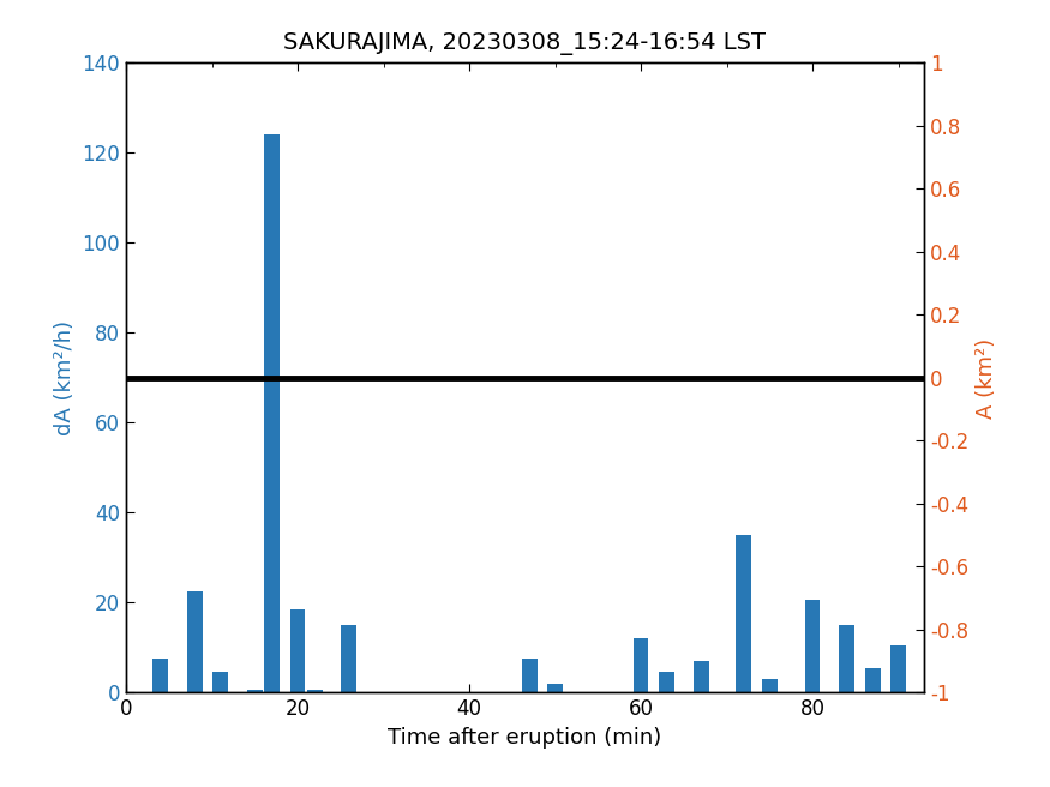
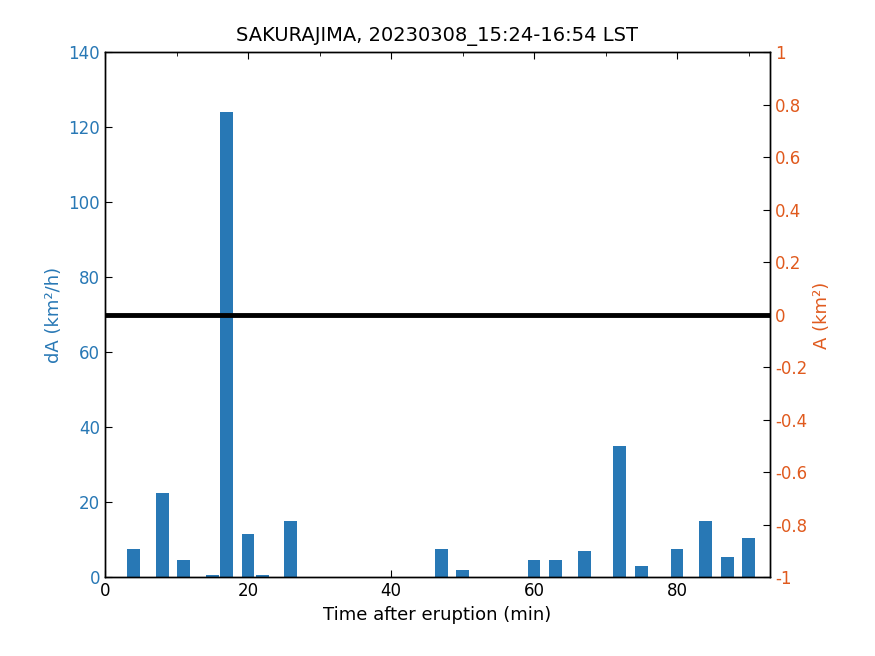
20: 18.5 -> 11.5
60: 12.0 -> 4.5
80: 20.5 -> 7.5
